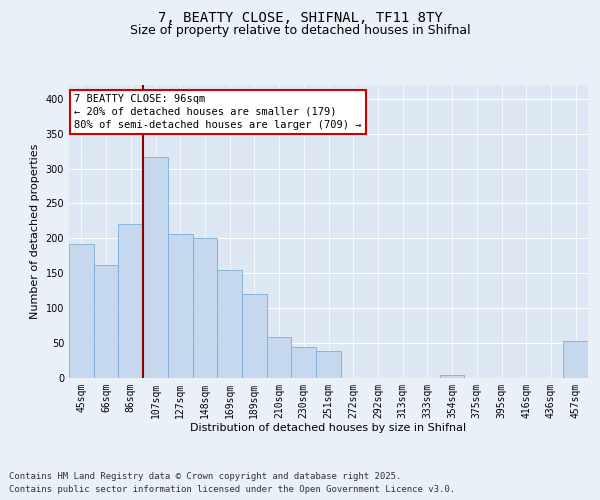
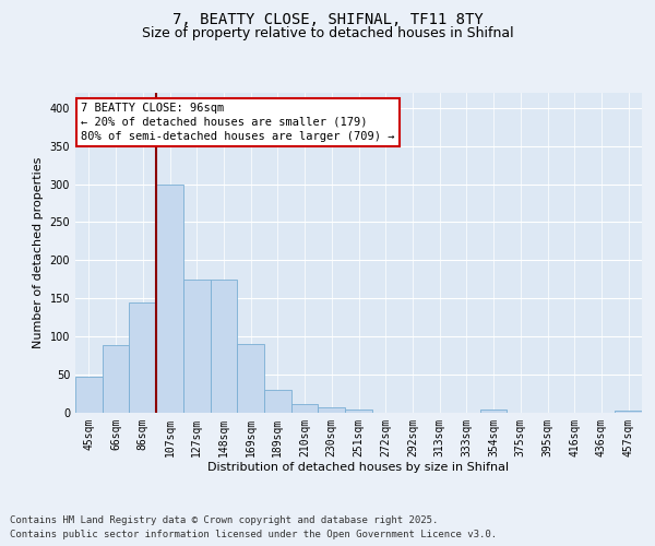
45sqm: 192 -> 47
66sqm: 162 -> 88
86sqm: 220 -> 145
107sqm: 316 -> 299
127sqm: 206 -> 175
148sqm: 200 -> 175
169sqm: 154 -> 90
189sqm: 120 -> 29
210sqm: 58 -> 11
230sqm: 44 -> 6
251sqm: 38 -> 4
457sqm: 52 -> 2
